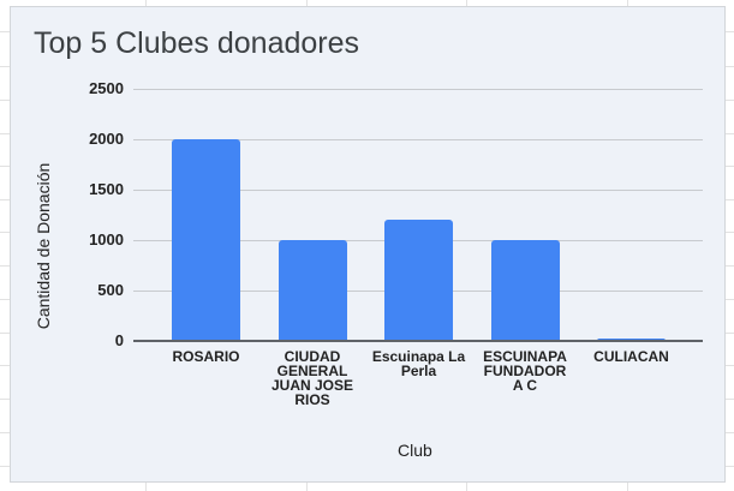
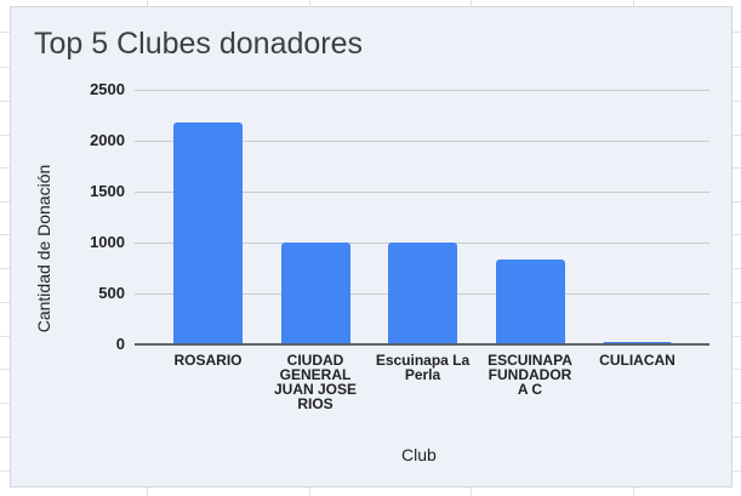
ROSARIO: 2000 -> 2200
Escuinapa La Perla: 1200 -> 1000
ESCUINAPA FUNDADOR A C: 1000 -> 800
